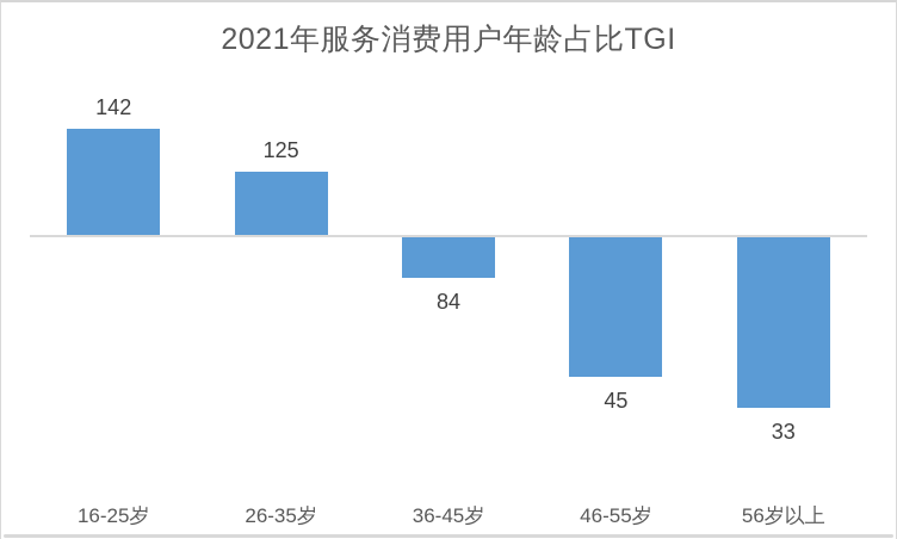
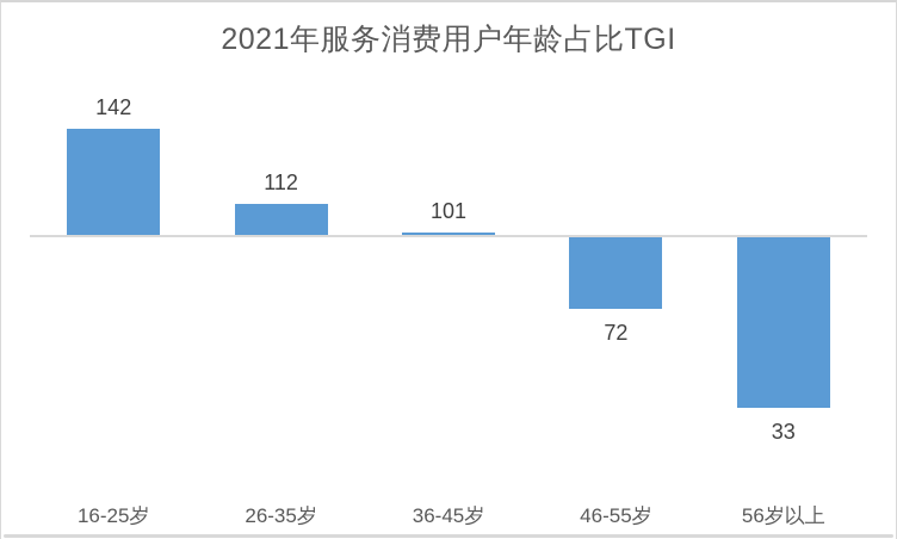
26-35岁: 125 -> 112
36-45岁: 84 -> 101
46-55岁: 45 -> 72
